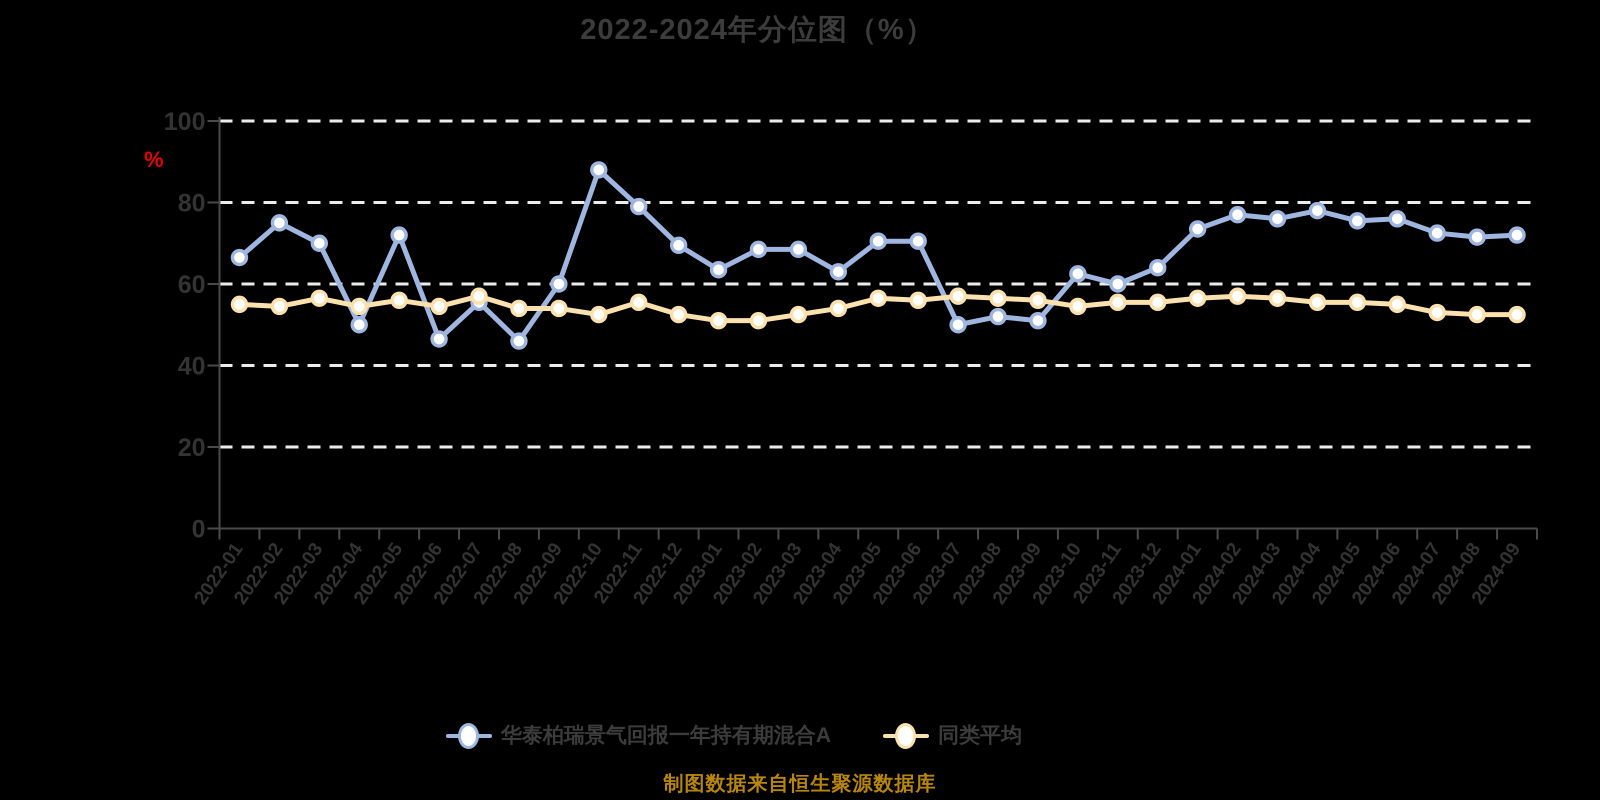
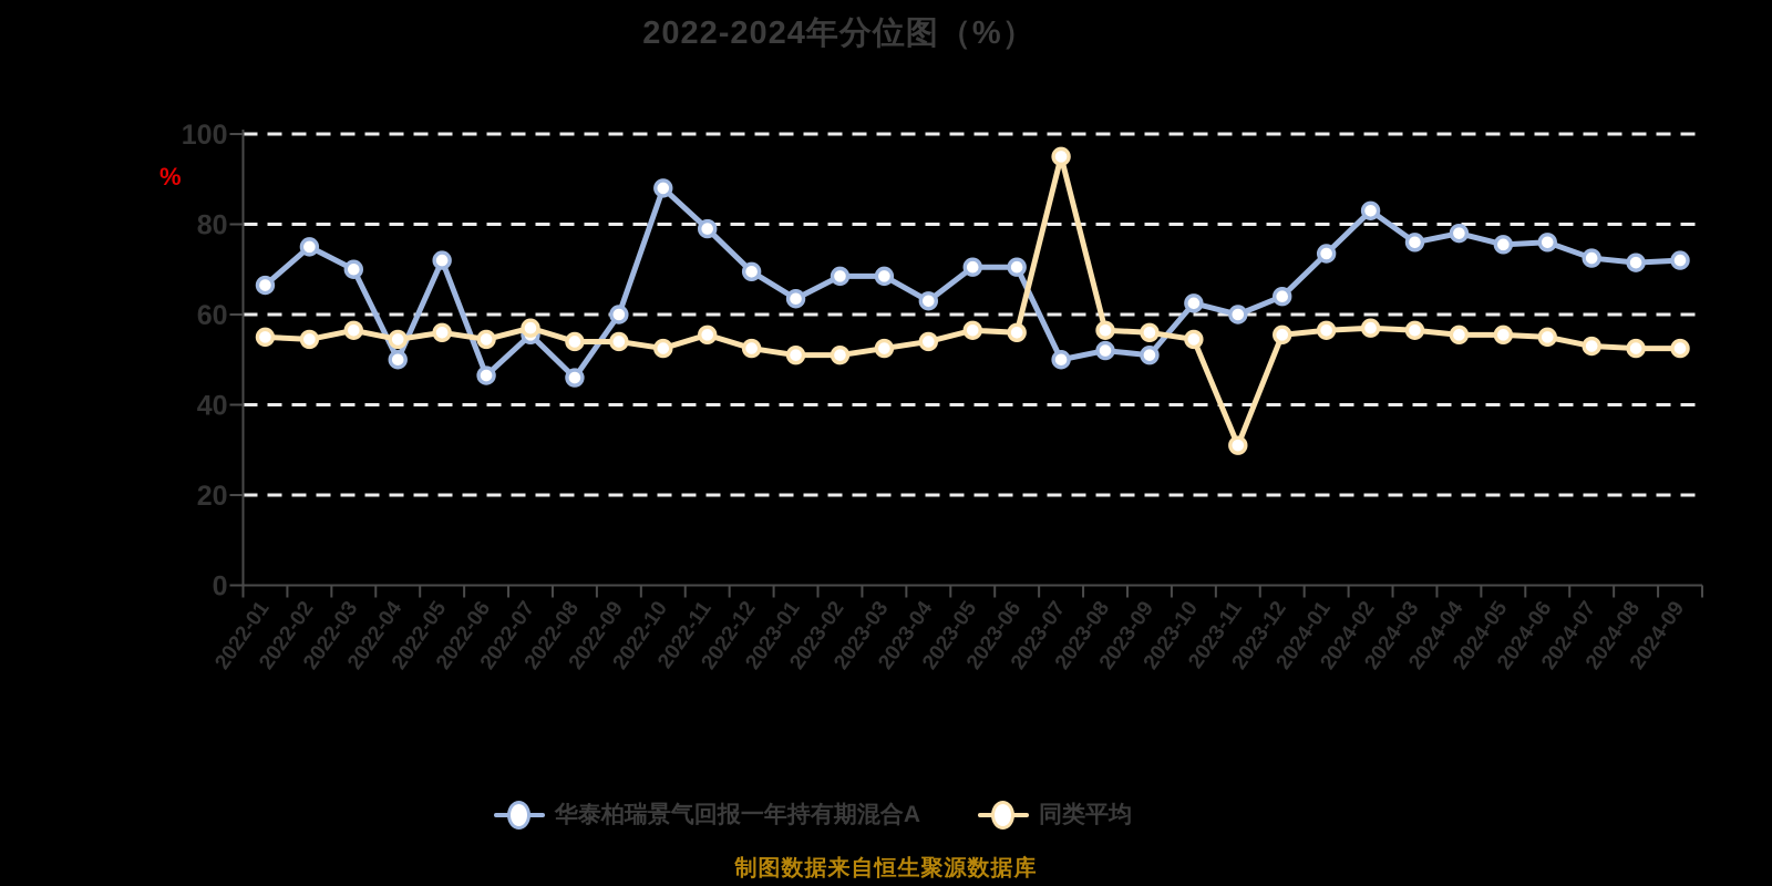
同类平均/2023-07: 57 -> 95
同类平均/2023-11: 56 -> 31
华泰柏瑞景气回报一年持有期混合A/2024-02: 77 -> 83
